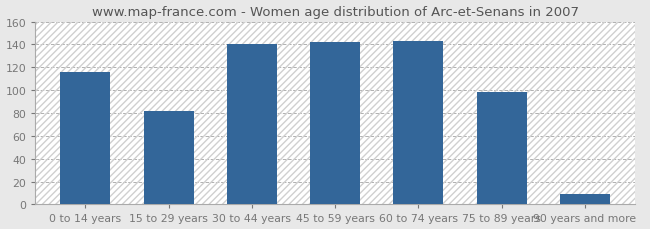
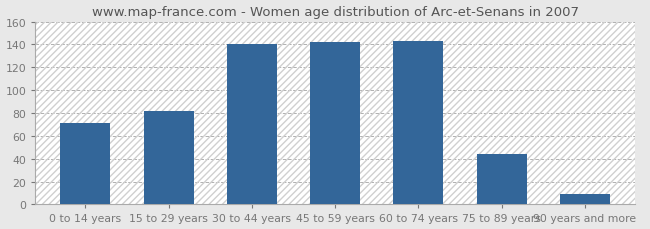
0 to 14 years: 116 -> 71
75 to 89 years: 98 -> 44
